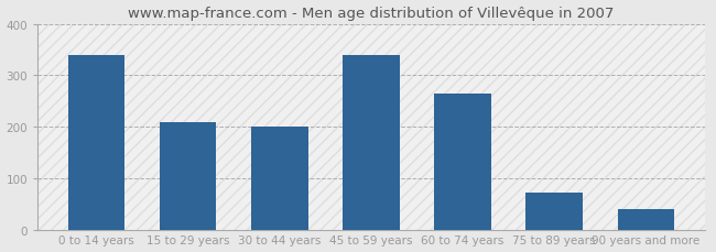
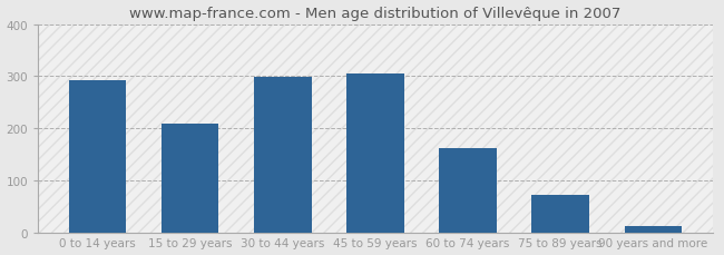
0 to 14 years: 340 -> 291
30 to 44 years: 200 -> 298
45 to 59 years: 340 -> 305
60 to 74 years: 265 -> 162
90 years and more: 40 -> 13
